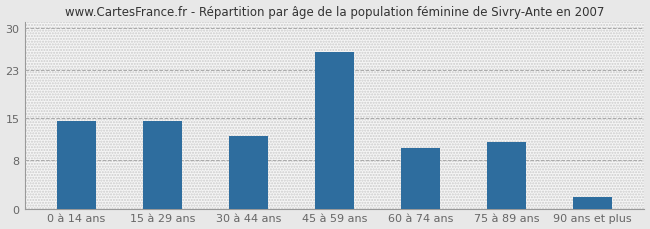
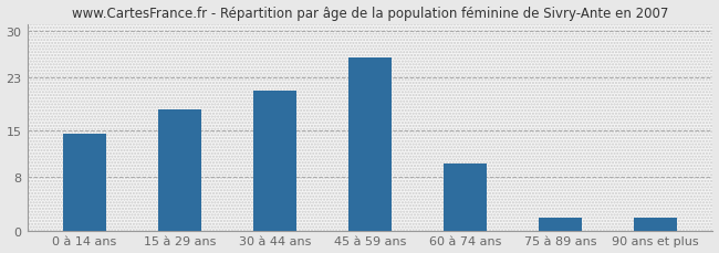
15 à 29 ans: 14.5 -> 18.2
30 à 44 ans: 12.0 -> 21.0
75 à 89 ans: 11.0 -> 2.0
